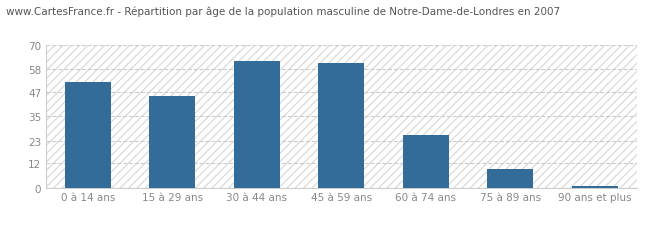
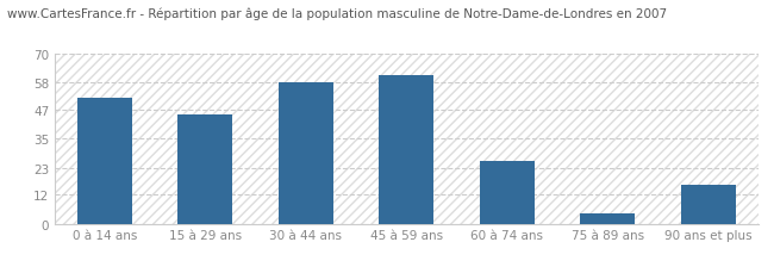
30 à 44 ans: 62 -> 58
75 à 89 ans: 9 -> 4
90 ans et plus: 1 -> 16
